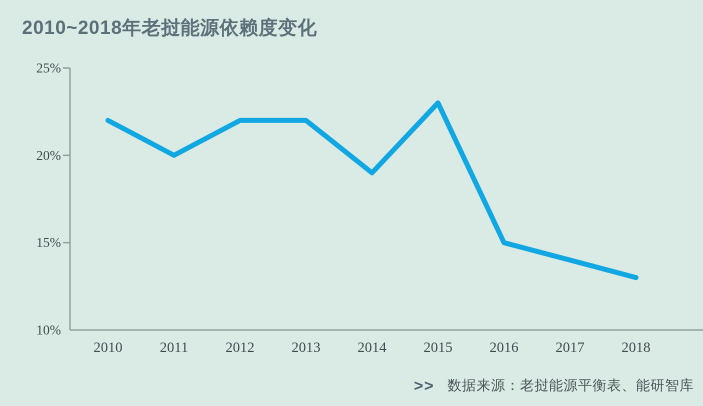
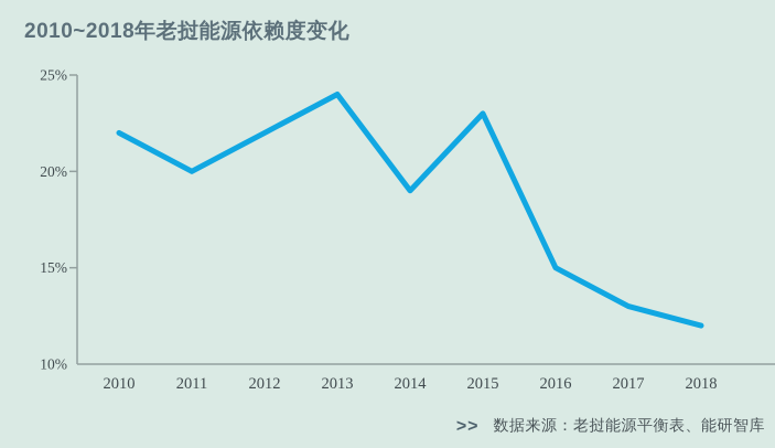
2013: 22% -> 24%
2017: 14% -> 13%
2018: 13% -> 12%
